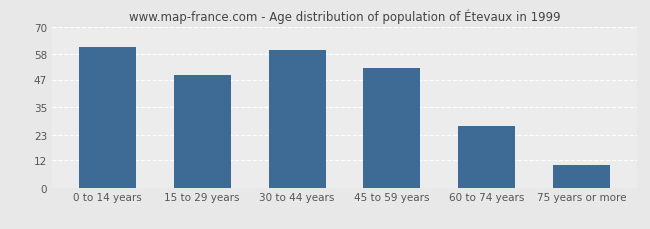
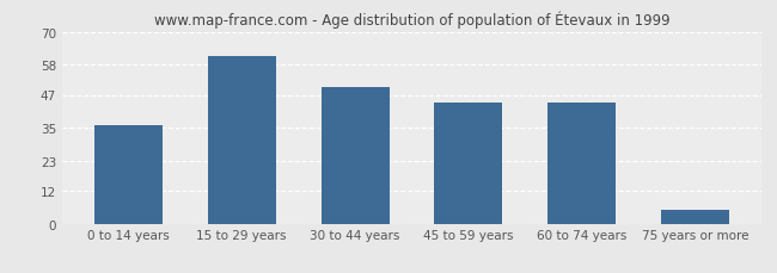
0 to 14 years: 61 -> 36
15 to 29 years: 49 -> 61
30 to 44 years: 60 -> 50
45 to 59 years: 52 -> 44
60 to 74 years: 27 -> 44
75 years or more: 10 -> 5
